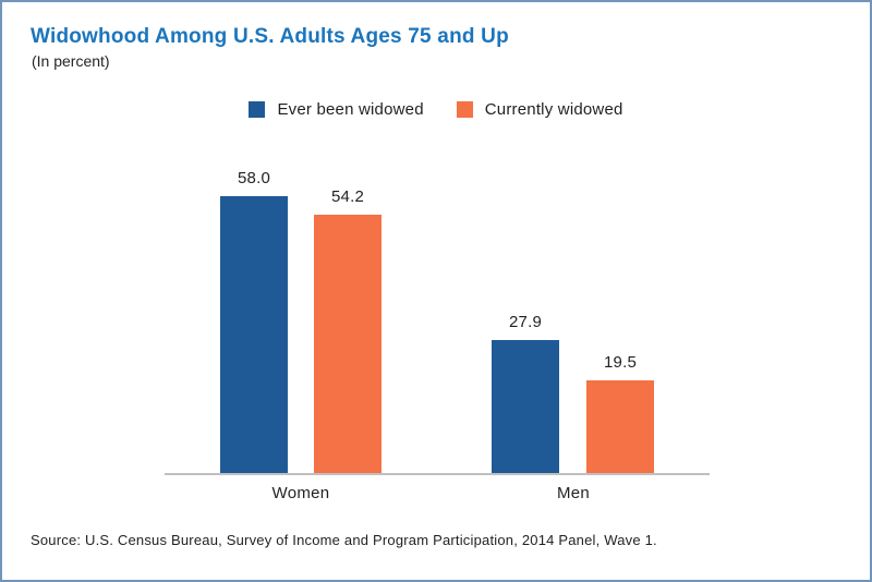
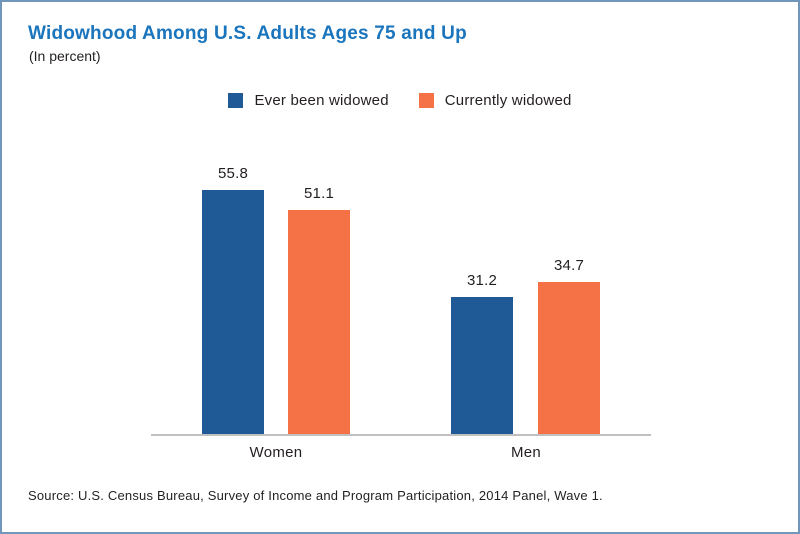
Ever been widowed/Women: 58.0 -> 55.8
Currently widowed/Women: 54.2 -> 51.1
Ever been widowed/Men: 27.9 -> 31.2
Currently widowed/Men: 19.5 -> 34.7
